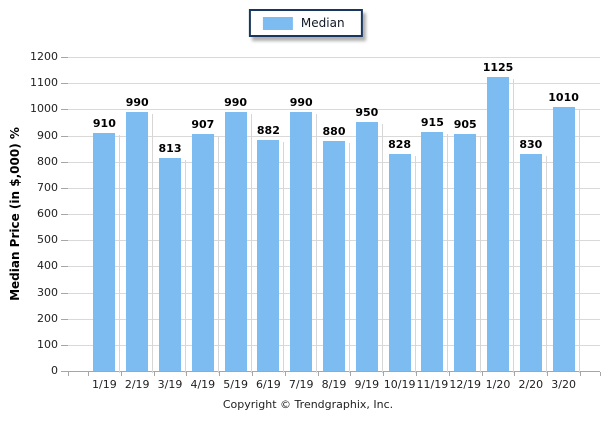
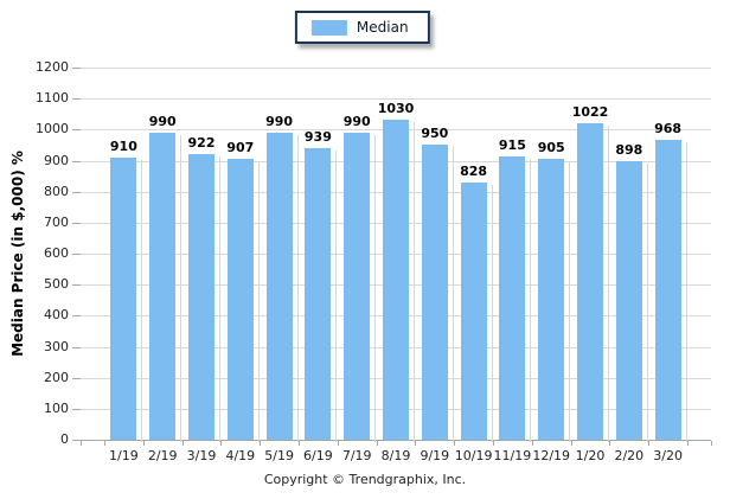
3/19: 813 -> 922
6/19: 882 -> 939
8/19: 880 -> 1030
1/20: 1125 -> 1022
2/20: 830 -> 898
3/20: 1010 -> 968
